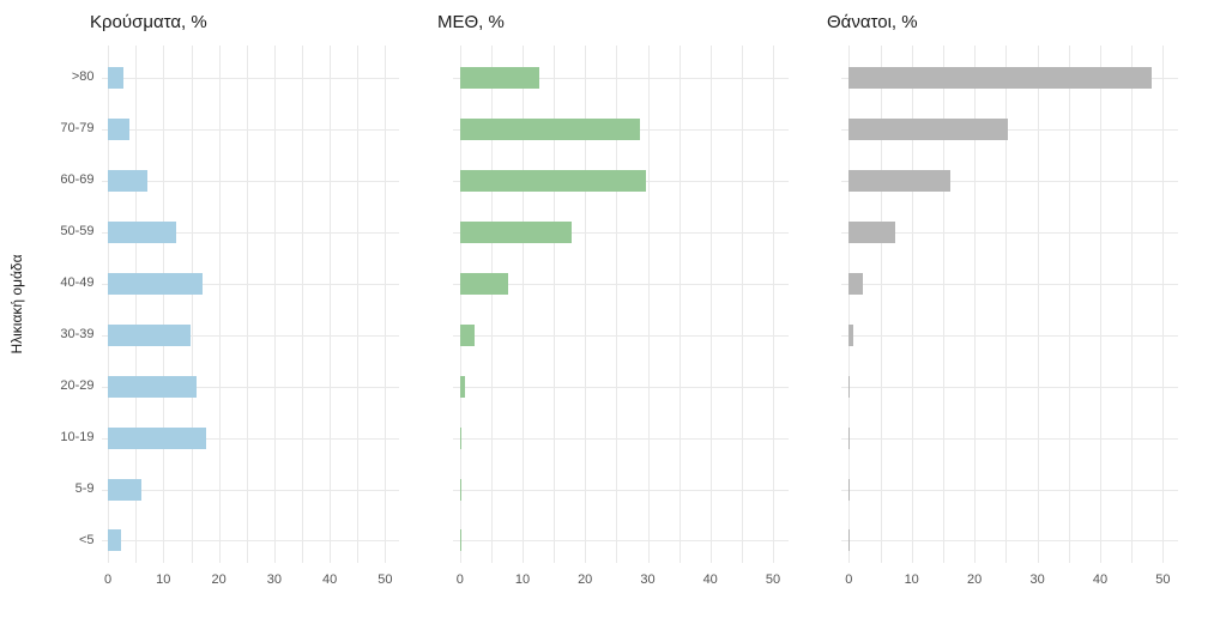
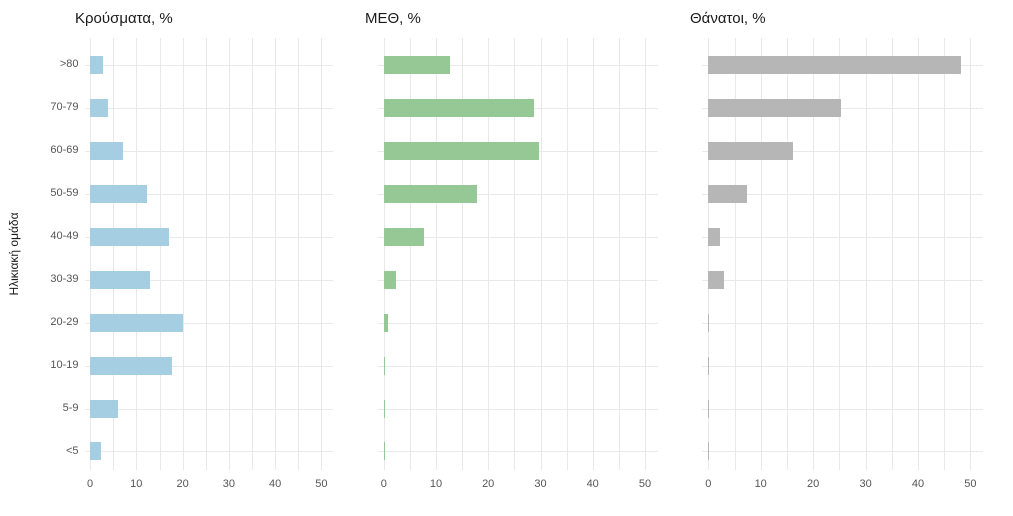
Κρούσματα, %/30-39: 15 -> 13
Θάνατοι, %/30-39: 1 -> 3
Κρούσματα, %/20-29: 16 -> 20
